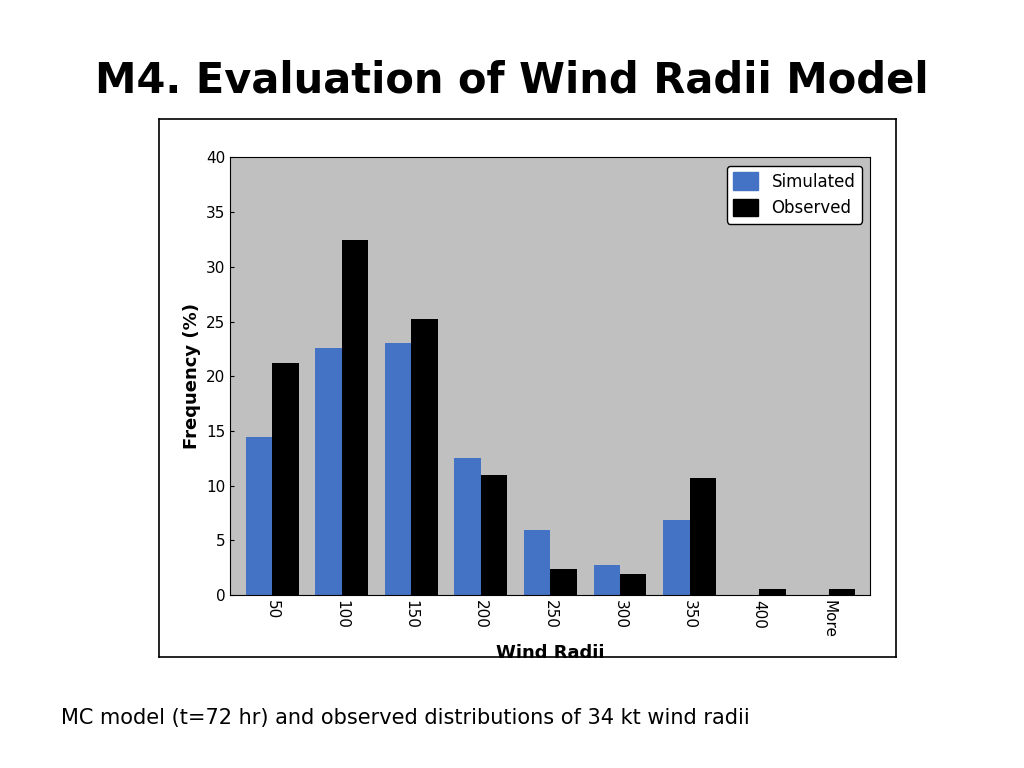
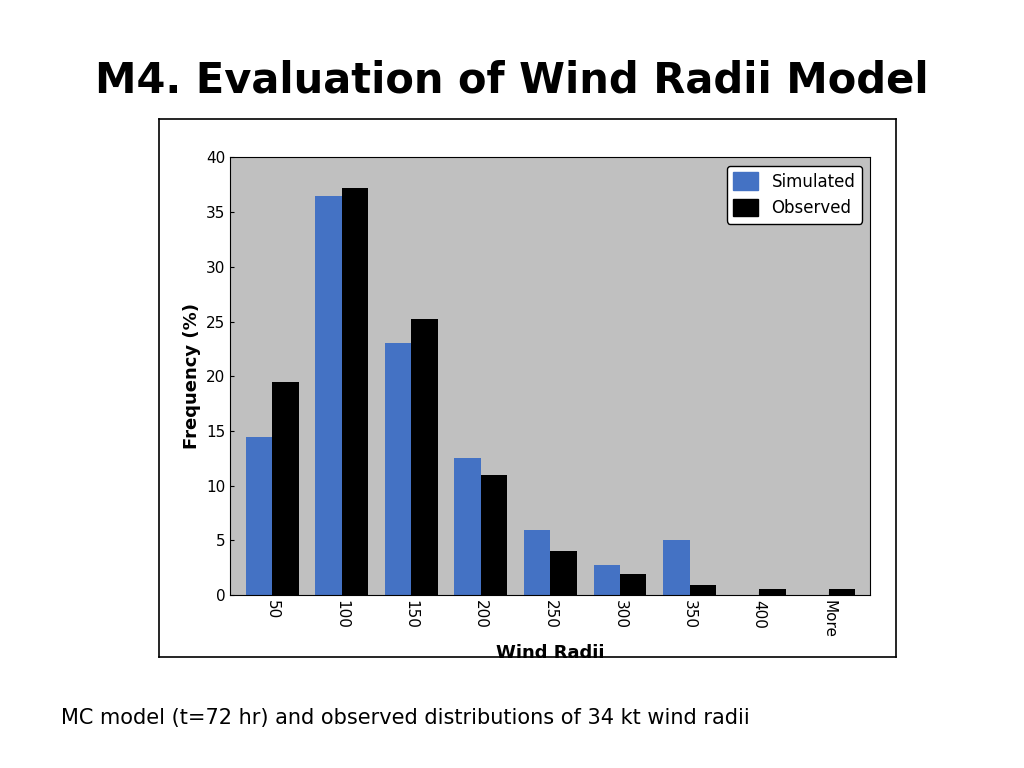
Observed/50: 21.2 -> 19.5
Simulated/100: 22.6 -> 36.5
Observed/100: 32.5 -> 37.2
Observed/250: 2.4 -> 4.0
Simulated/350: 6.9 -> 5.0
Observed/350: 10.7 -> 0.9
